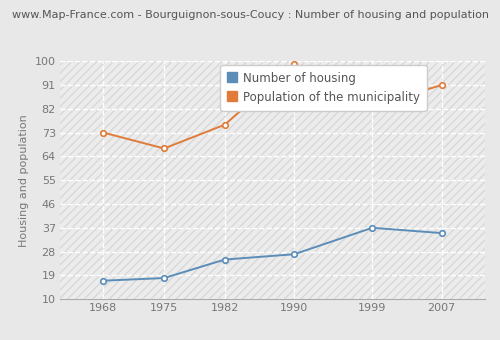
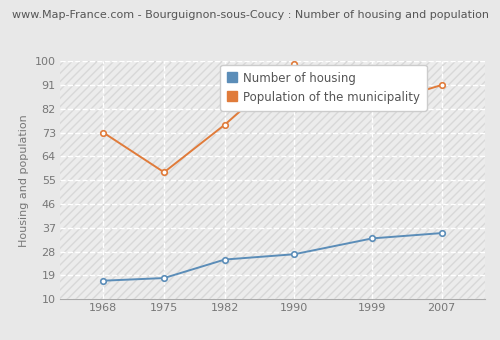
Population of the municipality/1975: 67 -> 58
Number of housing/1999: 37 -> 33
